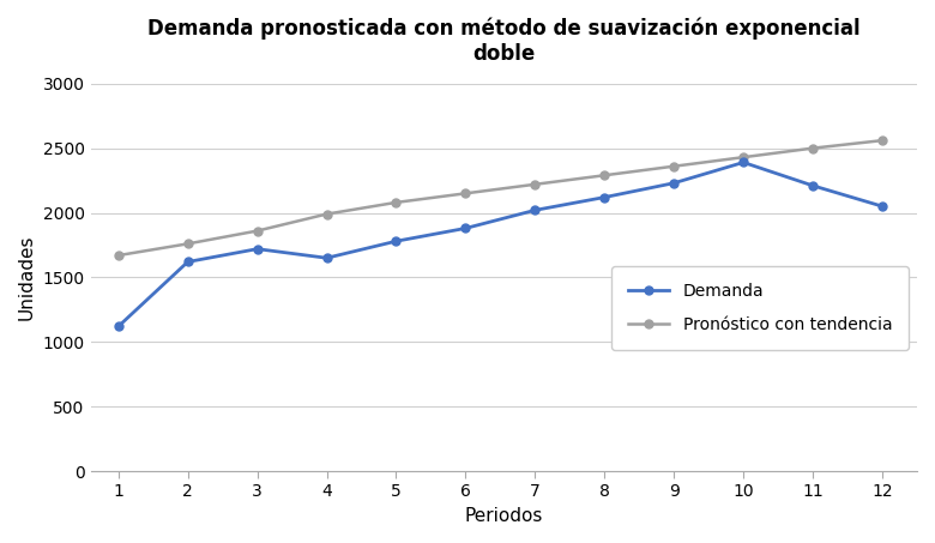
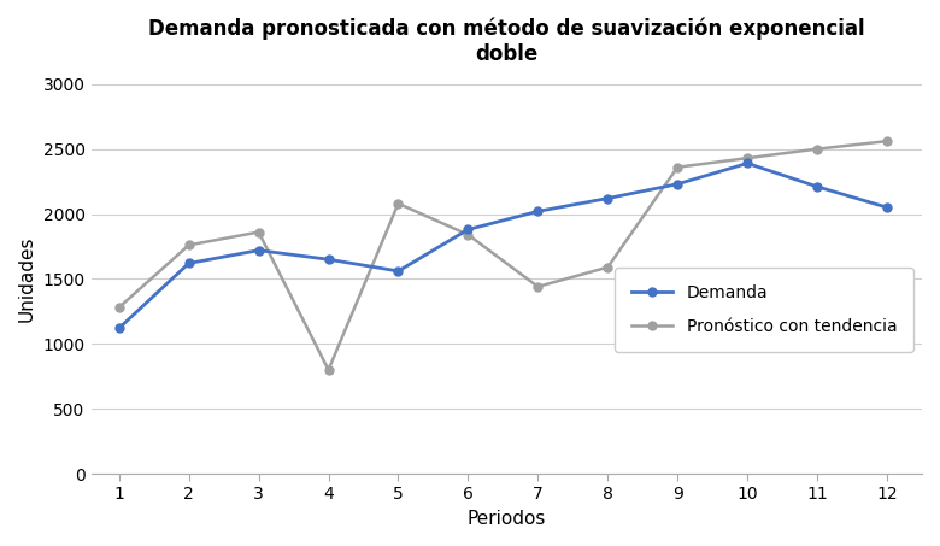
Pronóstico con tendencia/1: 1670 -> 1280
Pronóstico con tendencia/4: 1990 -> 800
Demanda/5: 1780 -> 1560
Pronóstico con tendencia/6: 2150 -> 1840
Pronóstico con tendencia/7: 2220 -> 1440
Pronóstico con tendencia/8: 2290 -> 1590
